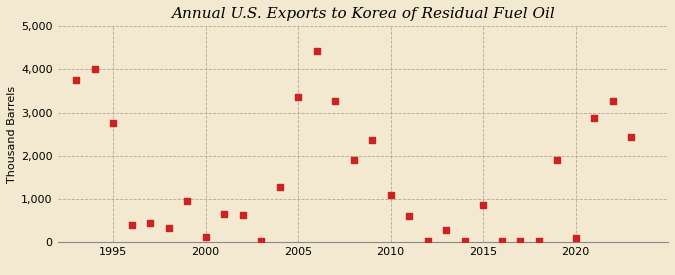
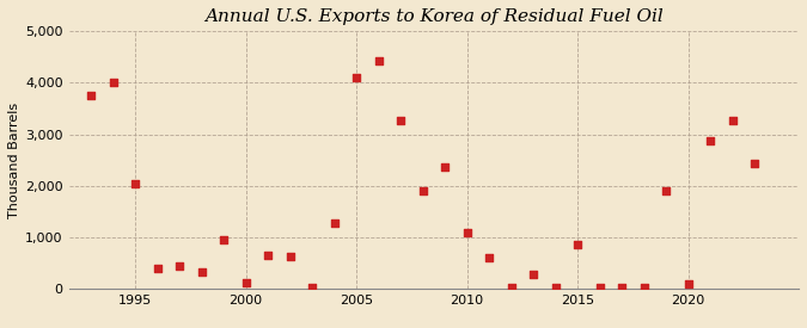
1995: 2,750 -> 2,050
2005: 3,360 -> 4,100
